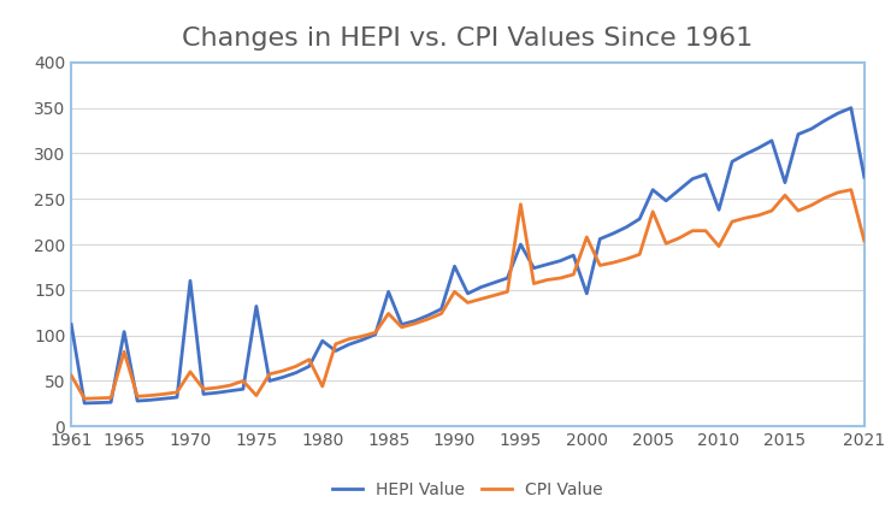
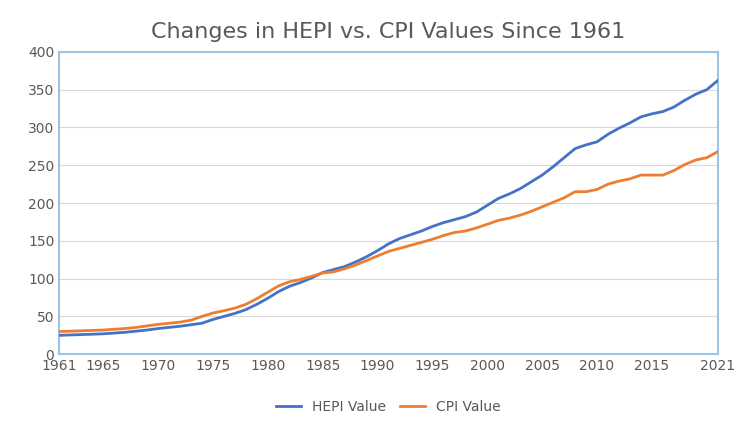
HEPI Value/1961: 112 -> 25
CPI Value/1961: 56 -> 30
HEPI Value/1965: 104 -> 27
CPI Value/1965: 82 -> 32
HEPI Value/1970: 160 -> 34
CPI Value/1970: 60 -> 40
HEPI Value/1975: 132 -> 46
CPI Value/1975: 34 -> 54
HEPI Value/1980: 94 -> 74
CPI Value/1980: 44 -> 82
HEPI Value/1985: 148 -> 108
CPI Value/1985: 124 -> 108
HEPI Value/1990: 176 -> 137
CPI Value/1990: 148 -> 130
HEPI Value/1995: 200 -> 169
CPI Value/1995: 244 -> 152
HEPI Value/2000: 146 -> 197
CPI Value/2000: 208 -> 172
HEPI Value/2005: 260 -> 237
CPI Value/2005: 236 -> 195
HEPI Value/2010: 238 -> 281
CPI Value/2010: 198 -> 218
HEPI Value/2015: 268 -> 318
CPI Value/2015: 254 -> 237
HEPI Value/2021: 274 -> 362
CPI Value/2021: 204 -> 268
